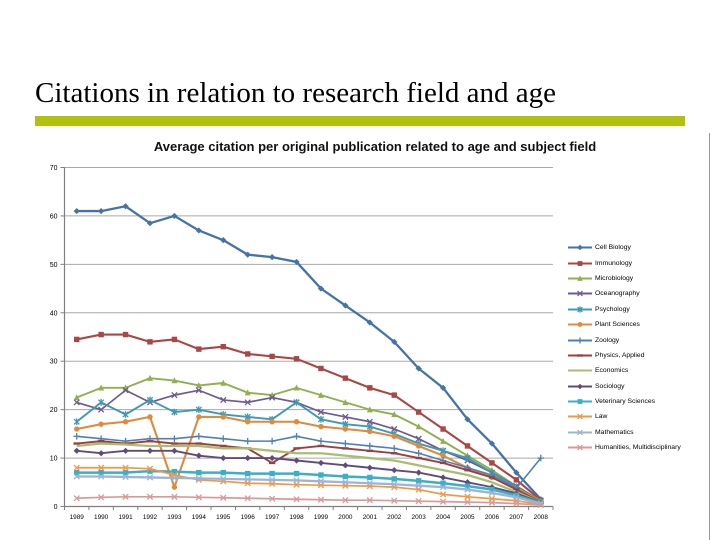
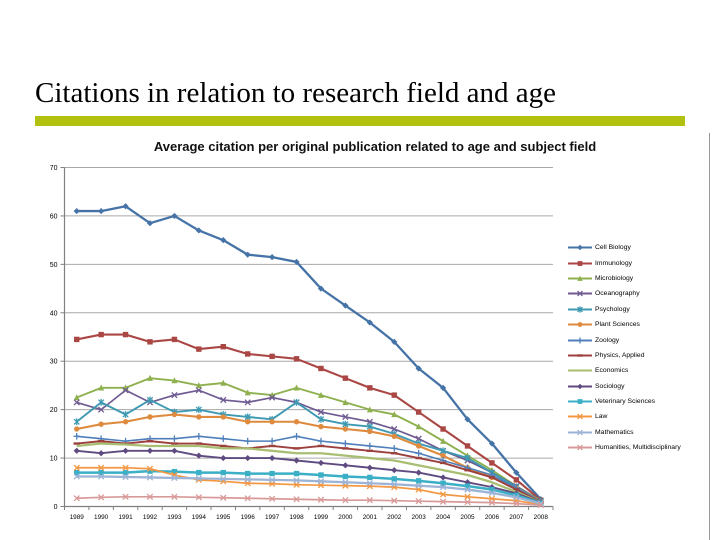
Plant Sciences/1993: 4 -> 19
Physics, Applied/1997: 9 -> 12
Zoology/2008: 10 -> 1
